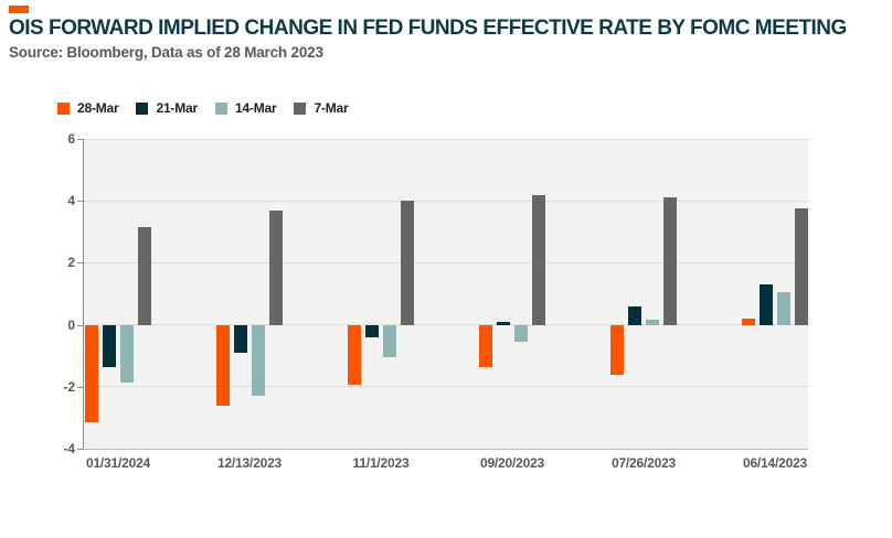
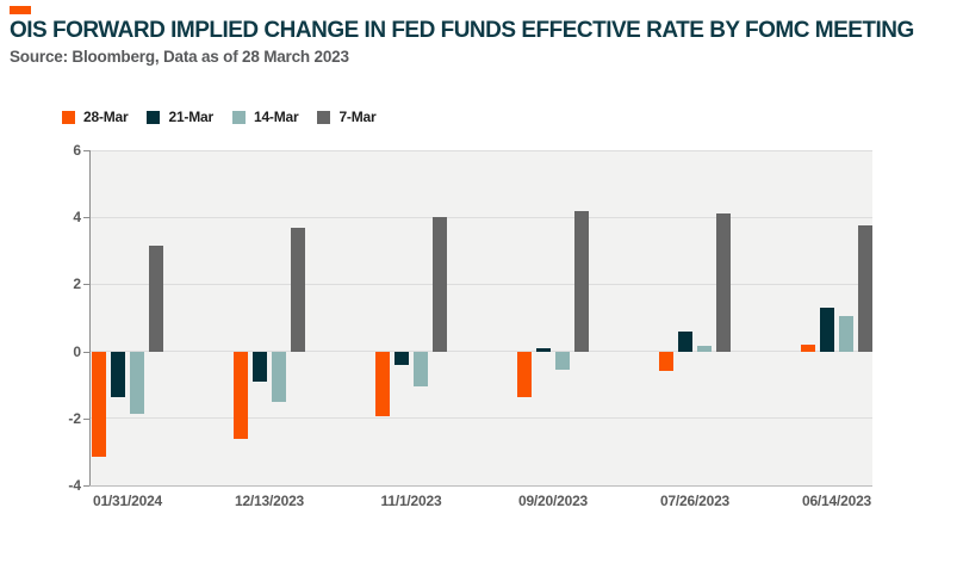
14-Mar/12/13/2023: -2.3 -> -1.5
28-Mar/07/26/2023: -1.6 -> -0.6
